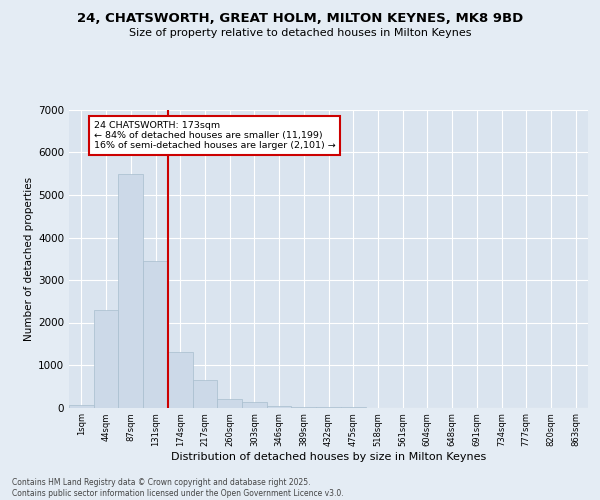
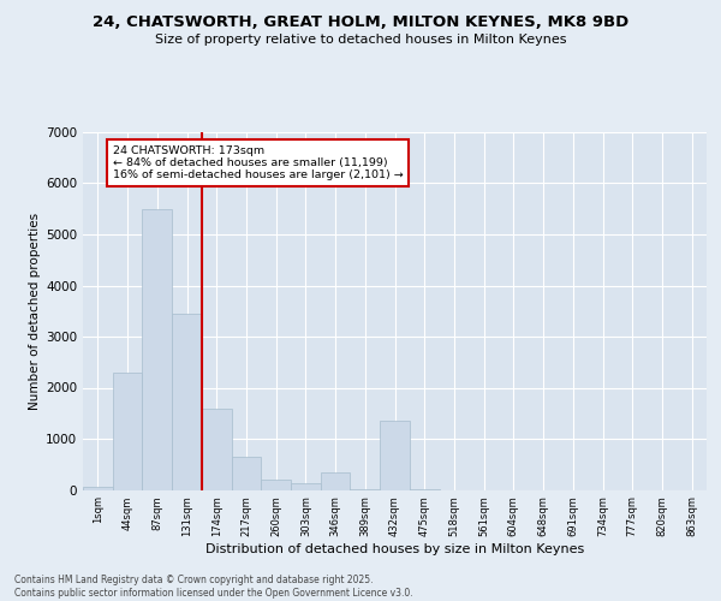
174sqm: 1300 -> 1600
346sqm: 30 -> 350
432sqm: 0 -> 1350
